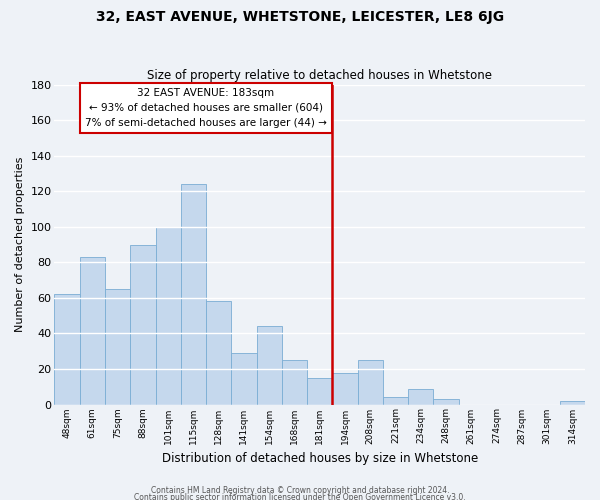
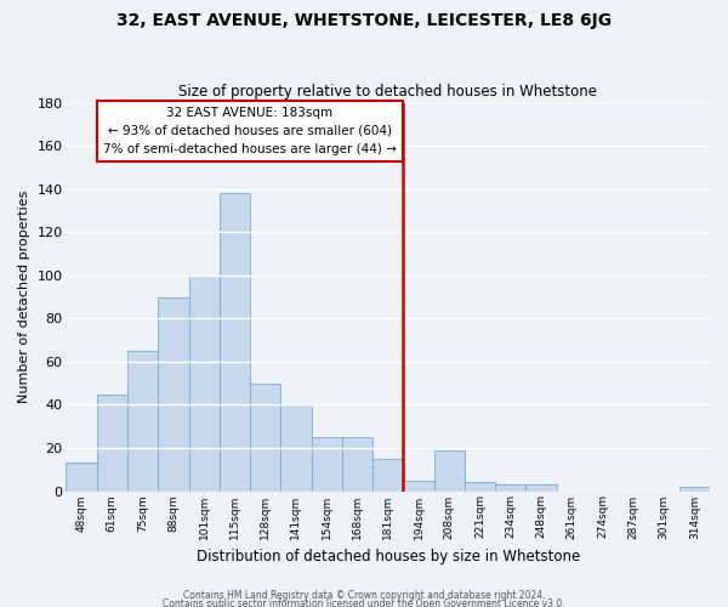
48sqm: 62 -> 13
61sqm: 83 -> 45
115sqm: 124 -> 138
128sqm: 58 -> 50
141sqm: 29 -> 40
154sqm: 44 -> 25
194sqm: 18 -> 5
208sqm: 25 -> 19
234sqm: 9 -> 3
